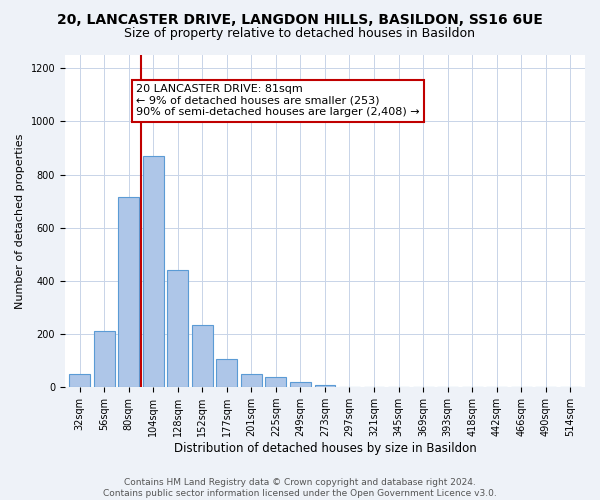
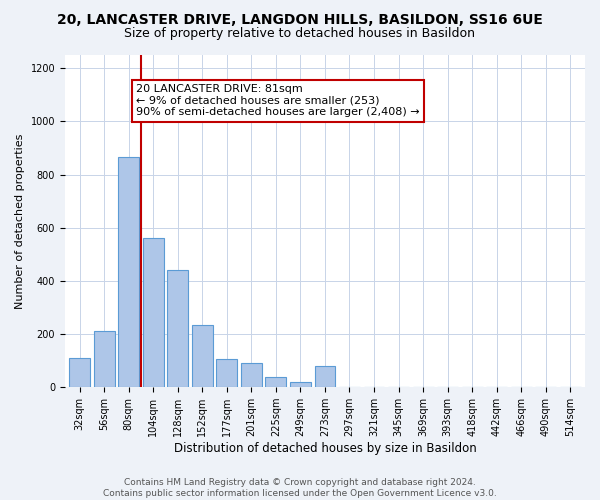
32sqm: 50 -> 110
80sqm: 715 -> 865
104sqm: 870 -> 560
201sqm: 50 -> 90
273sqm: 10 -> 80
